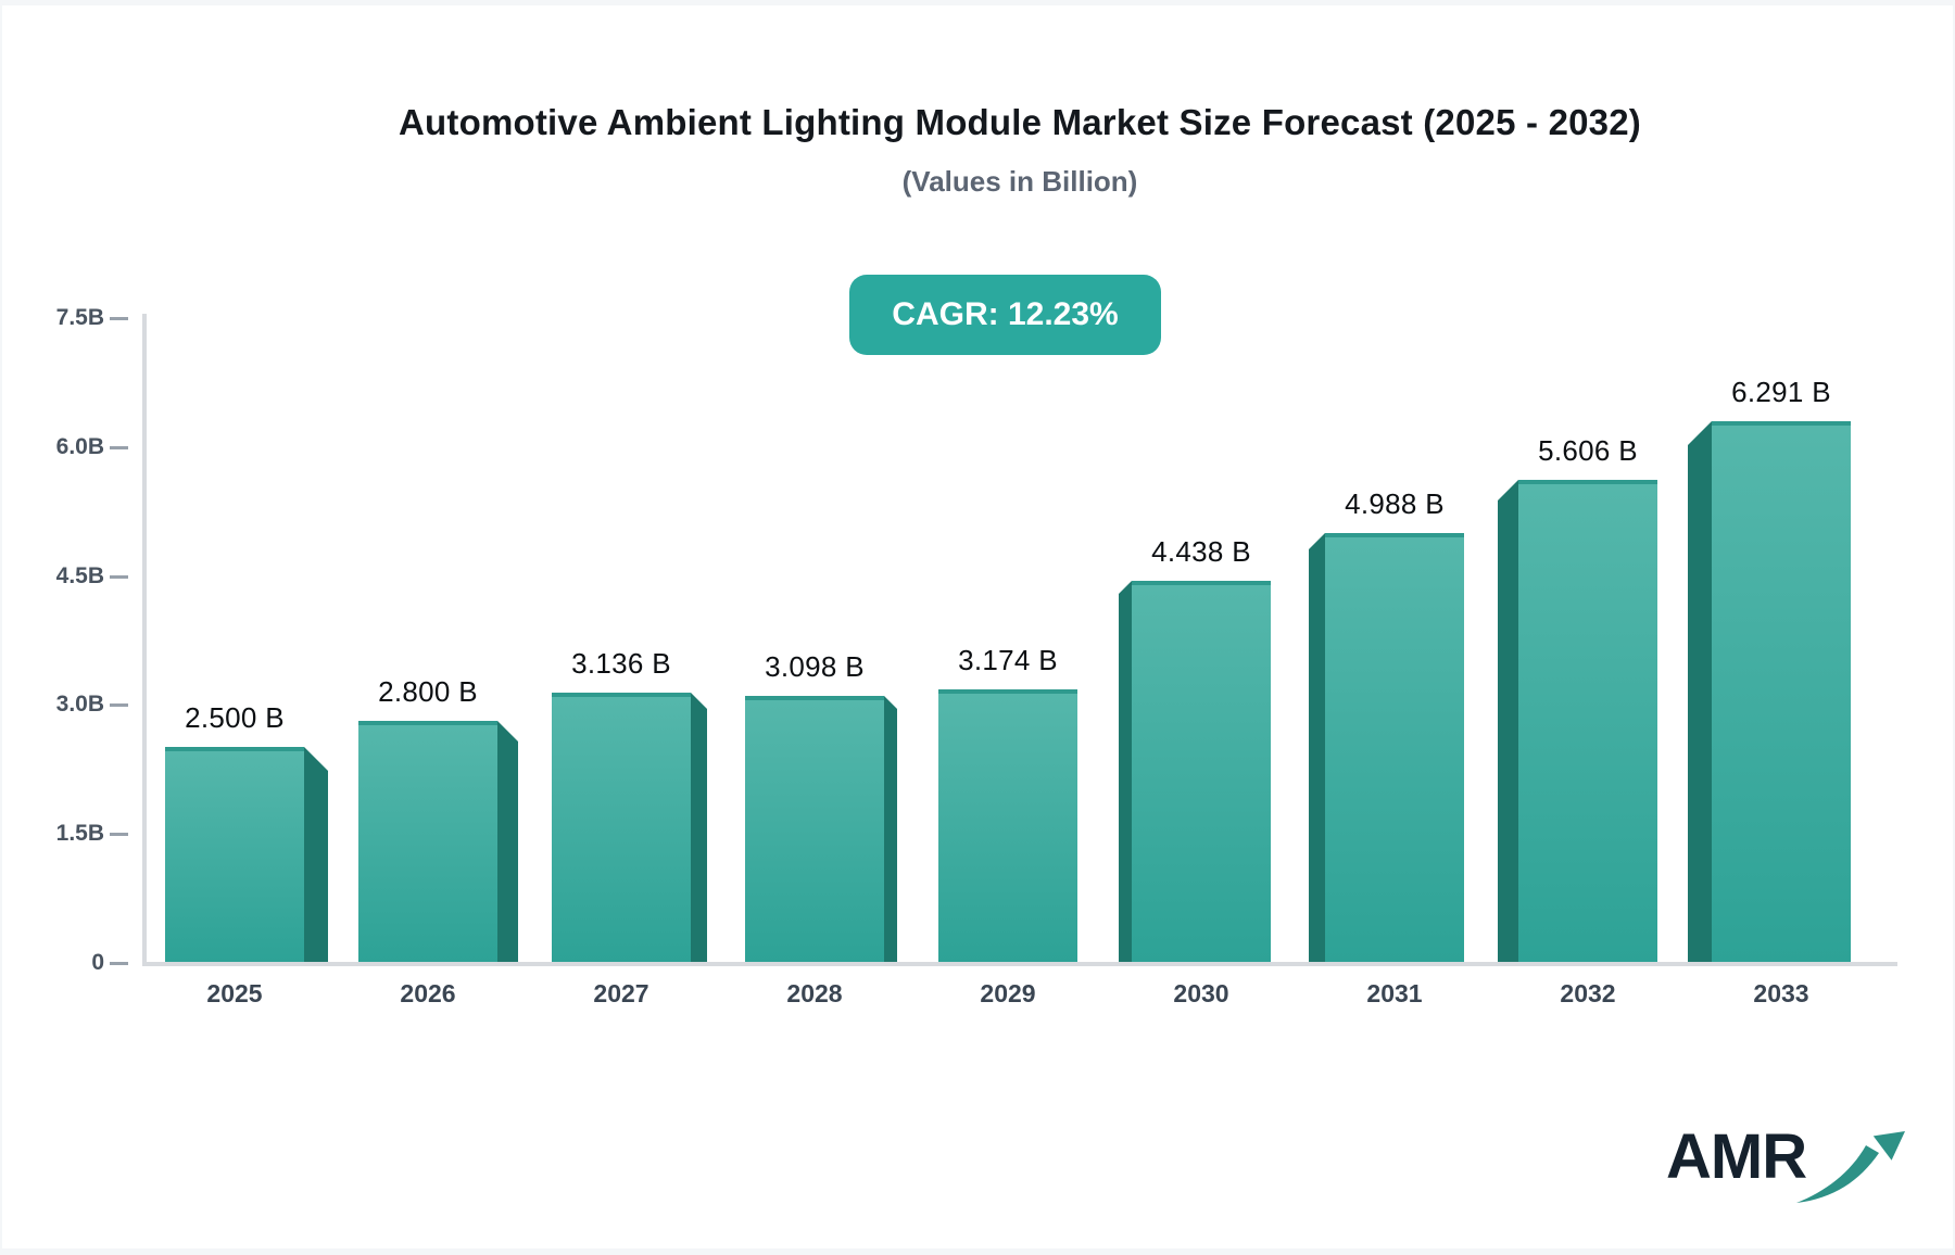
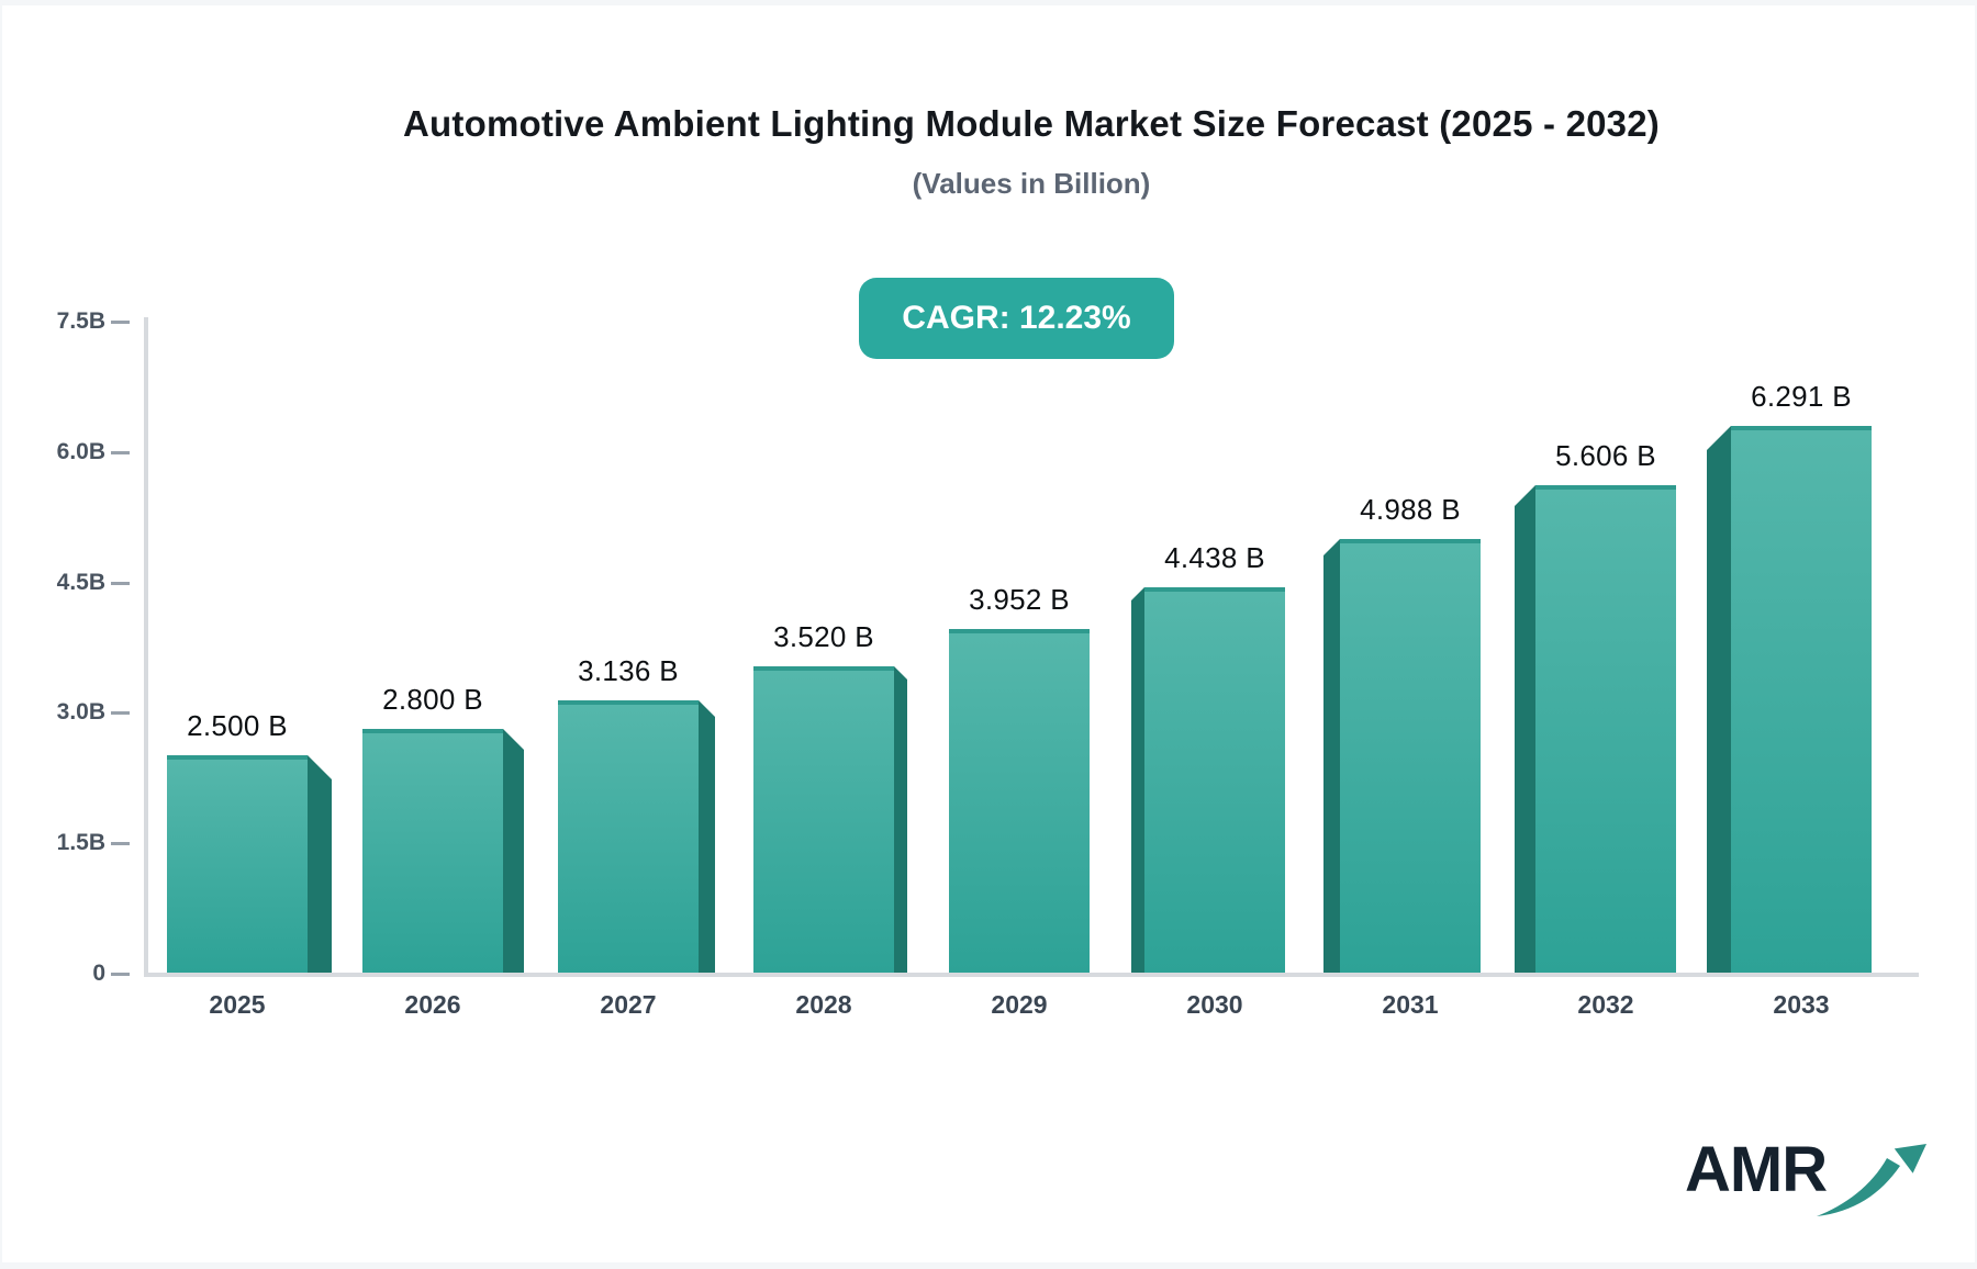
2028: 3.098 -> 3.520
2029: 3.174 -> 3.952
